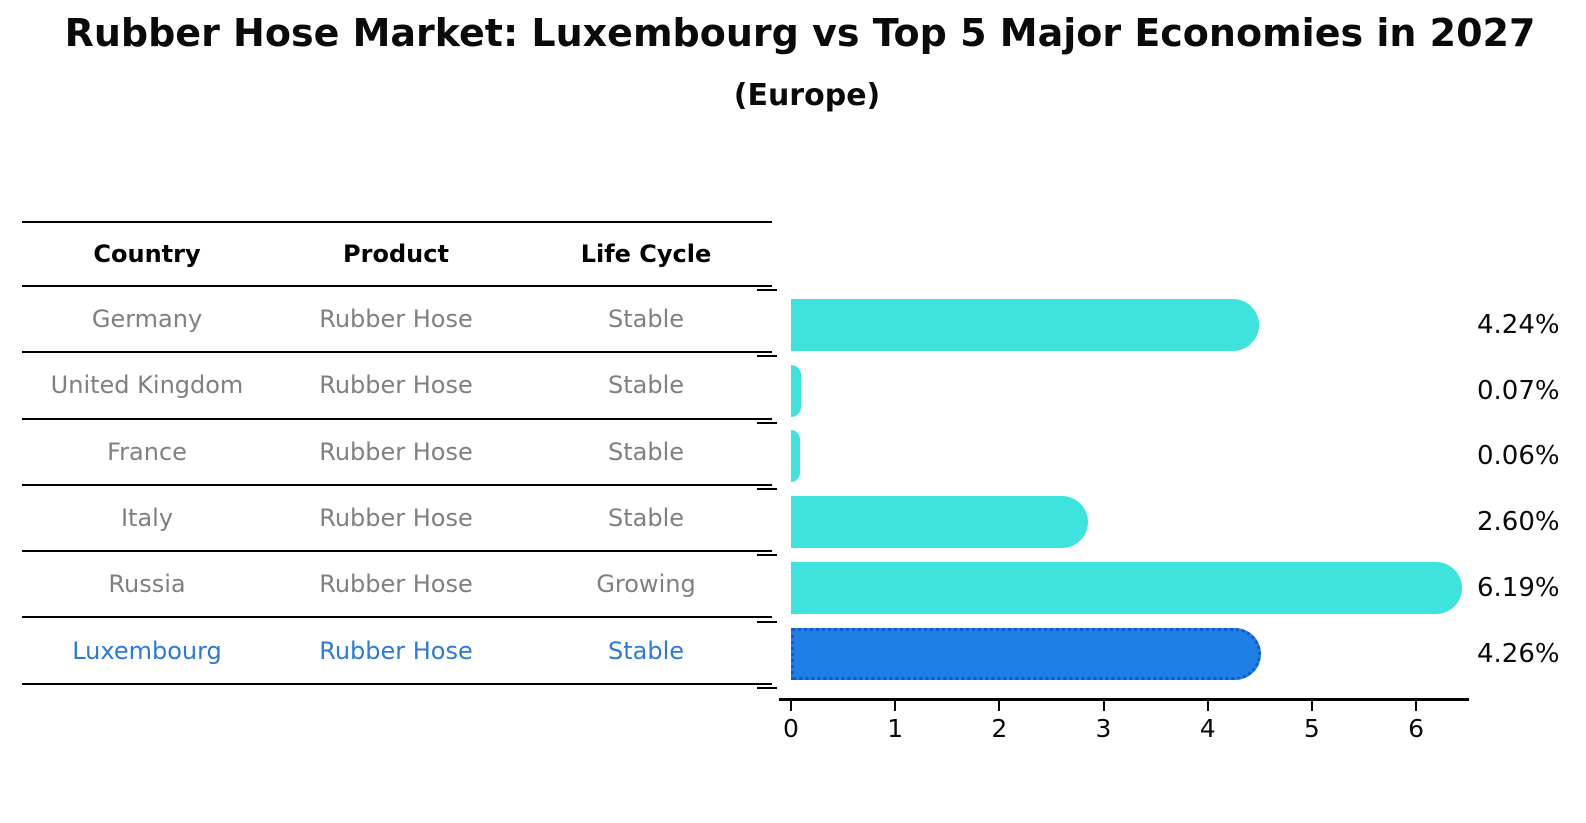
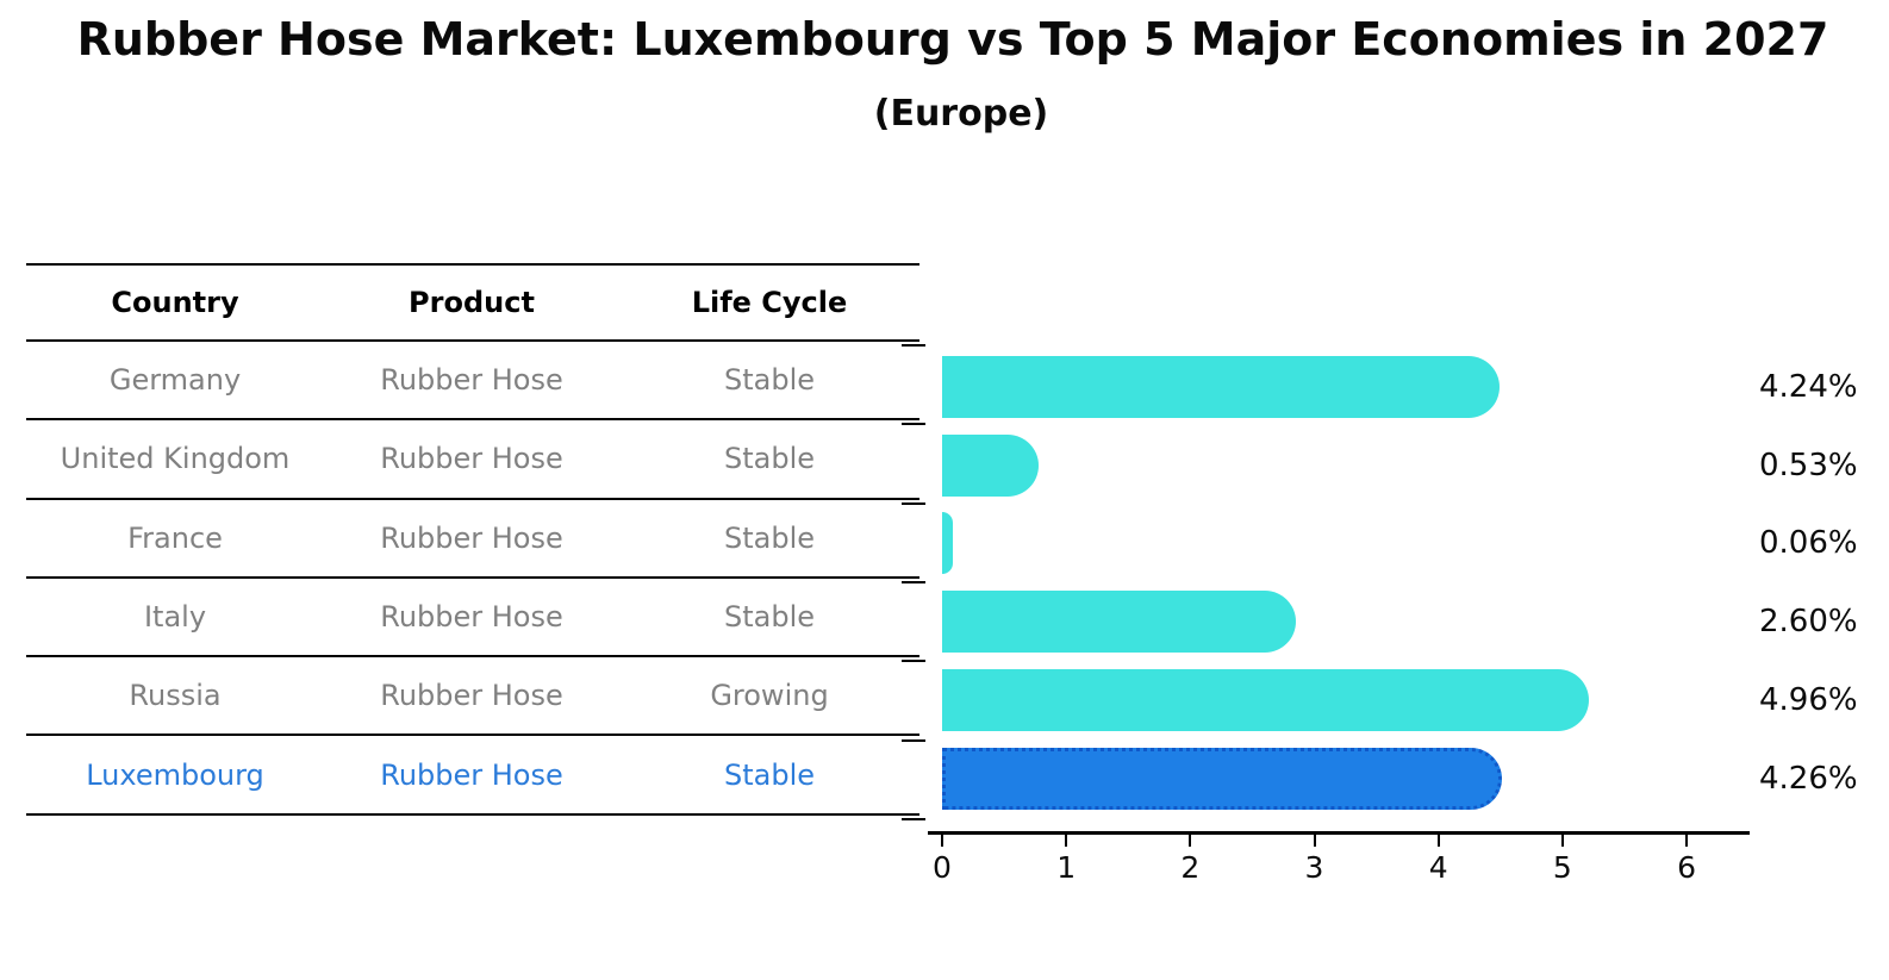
United Kingdom: 0.07% -> 0.53%
Russia: 6.19% -> 4.96%
